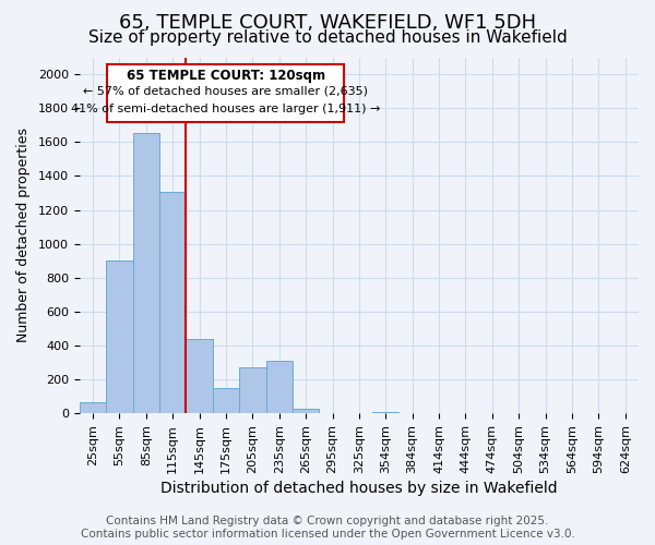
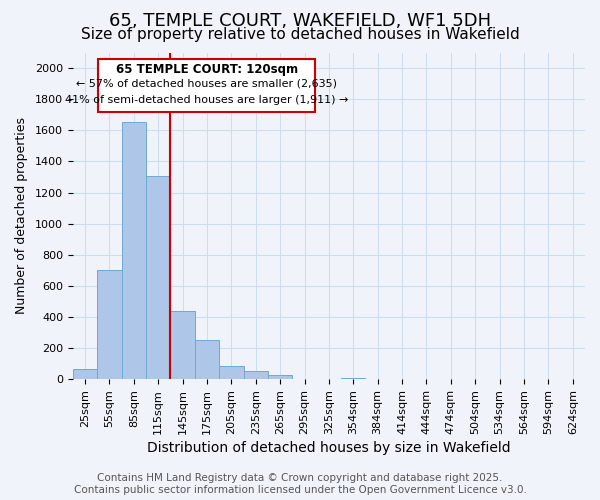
55sqm: 900 -> 700
175sqm: 150 -> 250
205sqm: 270 -> 90
235sqm: 310 -> 50
